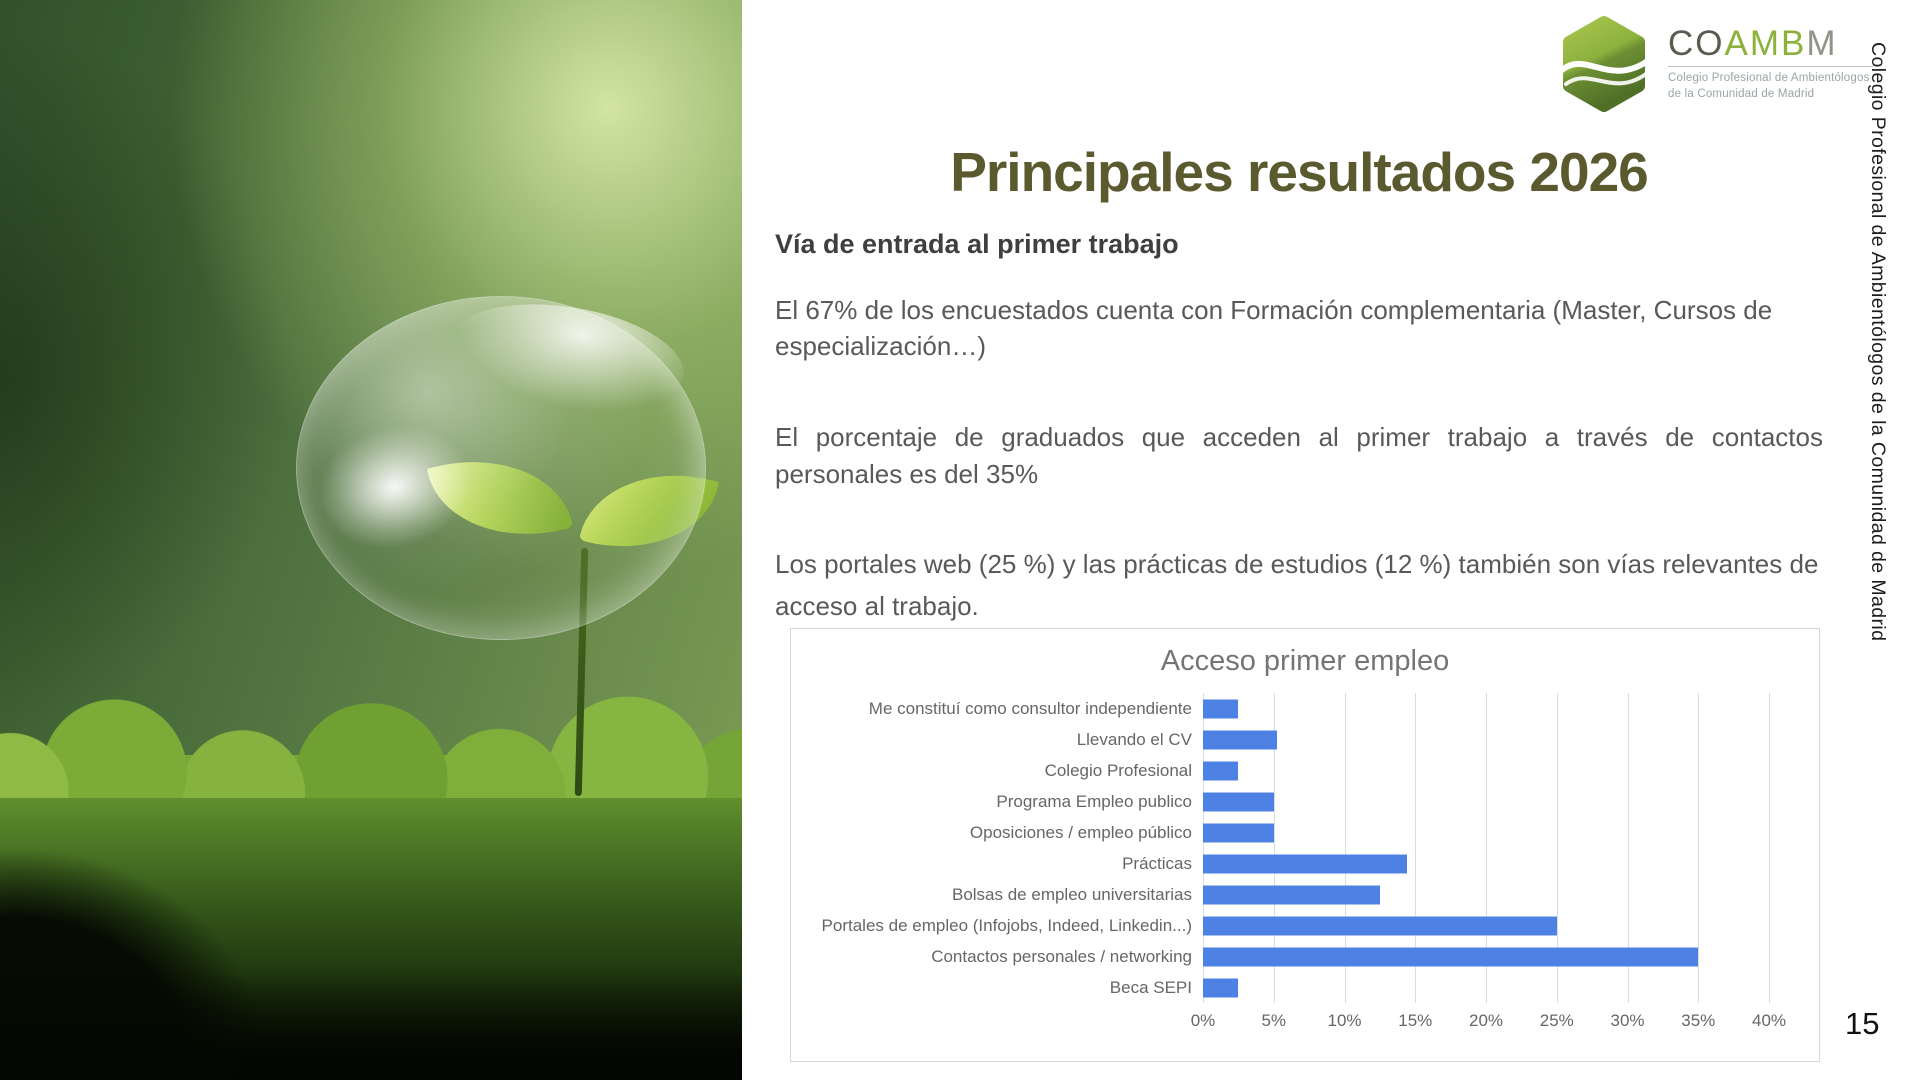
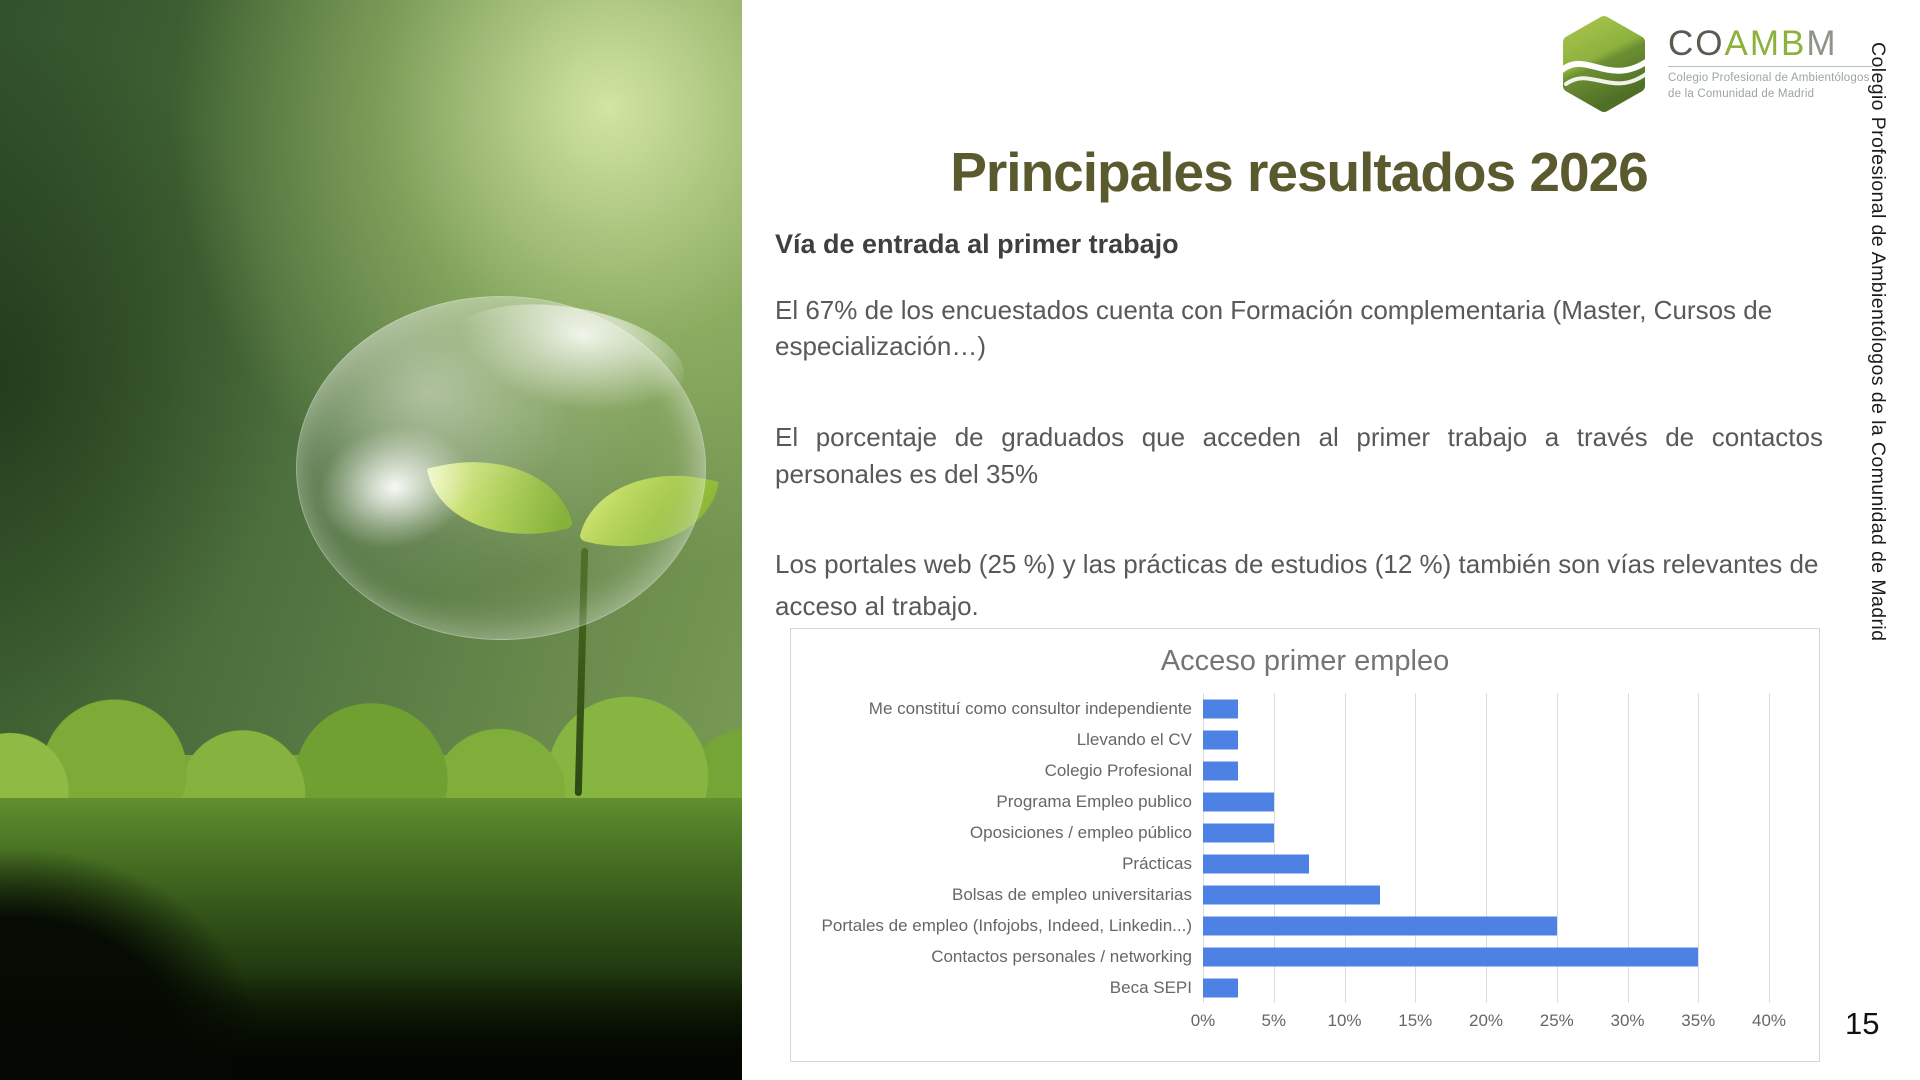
Llevando el CV: 5.2% -> 2.5%
Prácticas: 14.4% -> 7.5%
